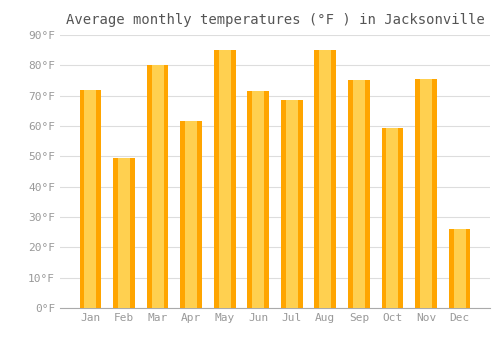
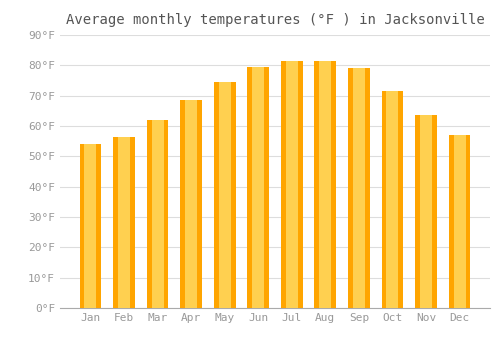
Jan: 72.0°F -> 54.0°F
Feb: 49.5°F -> 56.5°F
Mar: 80.0°F -> 62.0°F
Apr: 61.5°F -> 68.5°F
May: 85.0°F -> 74.5°F
Jun: 71.5°F -> 79.5°F
Jul: 68.5°F -> 81.5°F
Aug: 85.0°F -> 81.5°F
Sep: 75.0°F -> 79.0°F
Oct: 59.5°F -> 71.5°F
Nov: 75.5°F -> 63.5°F
Dec: 26.0°F -> 57.0°F
